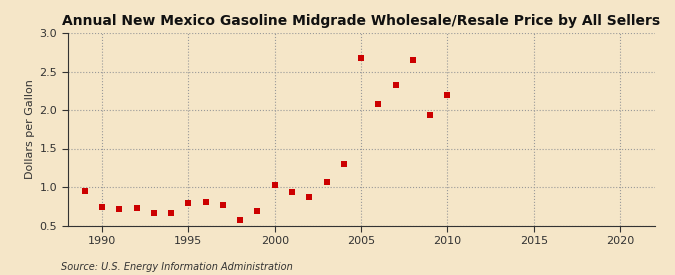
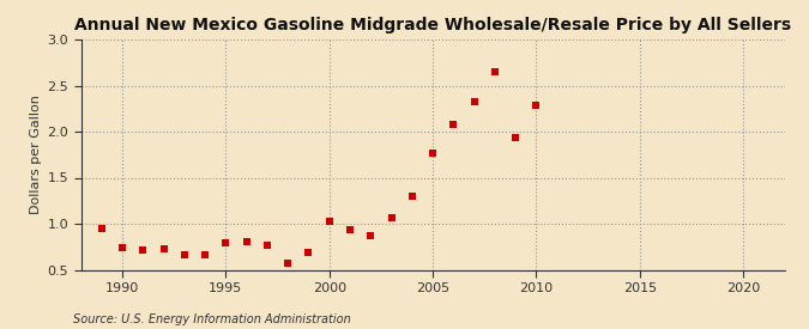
2005: 2.68 -> 1.77
2010: 2.20 -> 2.29
